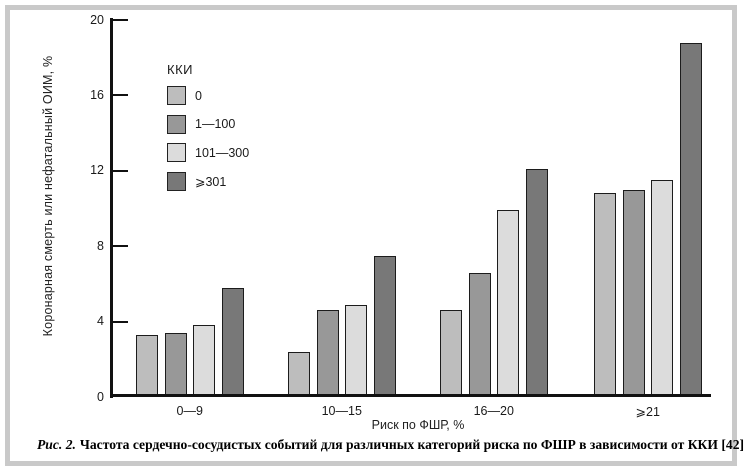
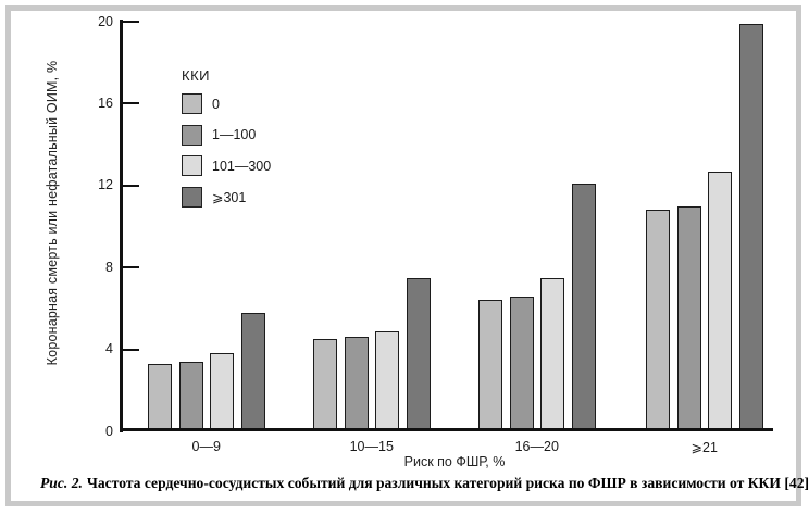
0/10—15: 2.4 -> 4.5
0/16—20: 4.6 -> 6.4
101—300/16—20: 9.9 -> 7.5
101—300/⩾21: 11.5 -> 12.7
⩾301/⩾21: 18.8 -> 19.9
